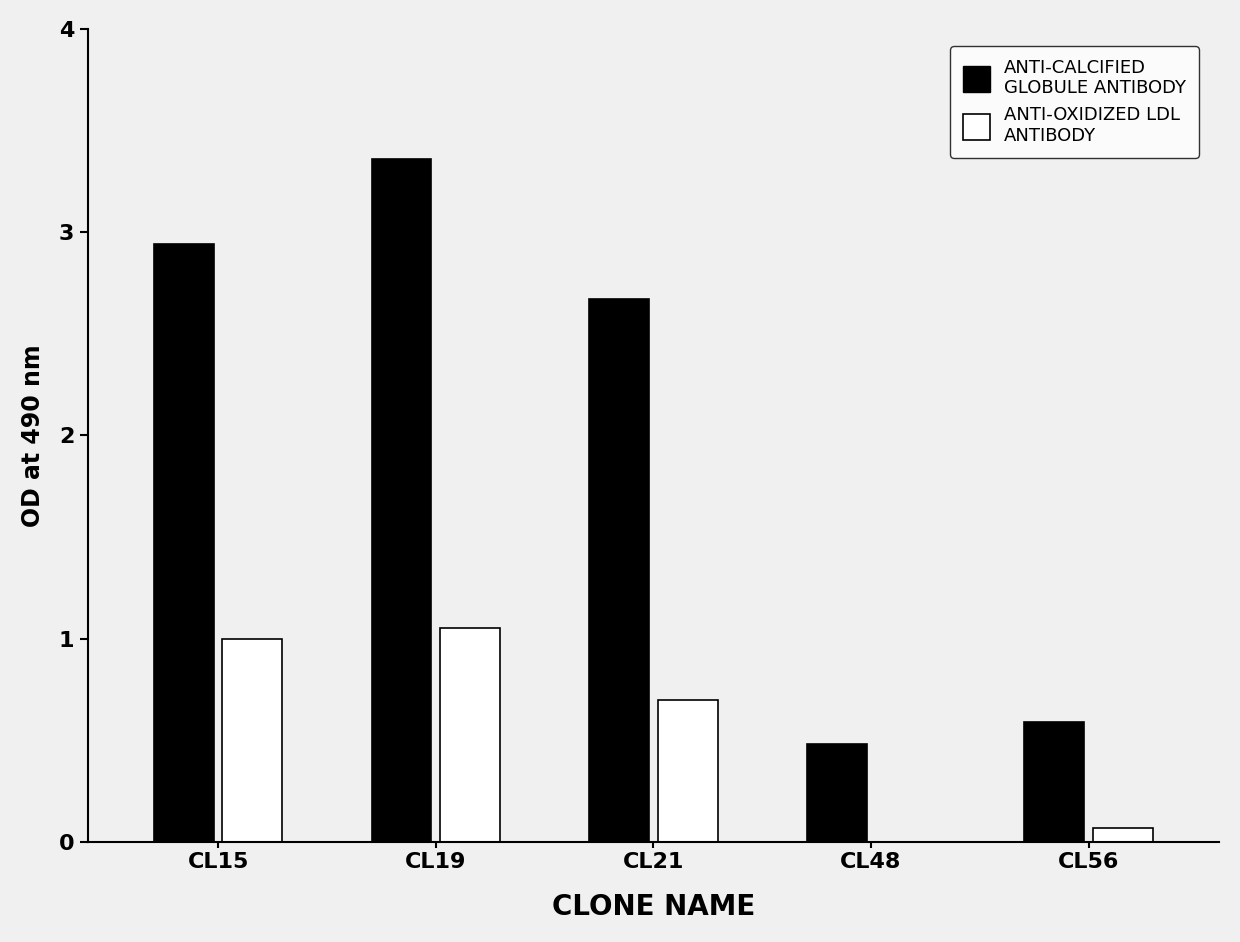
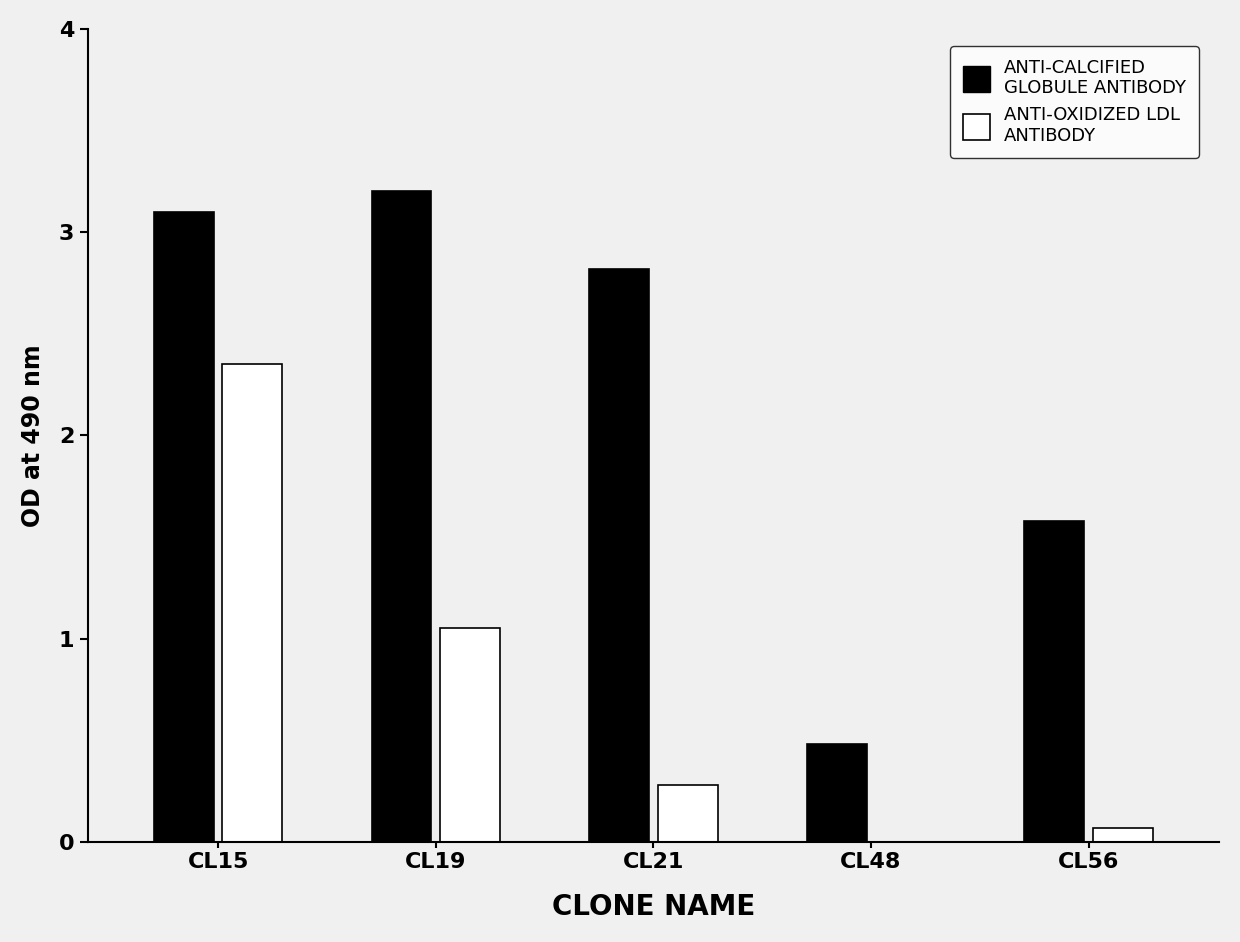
ANTI-CALCIFIED GLOBULE ANTIBODY/CL15: 2.94 -> 3.10
ANTI-OXIDIZED LDL ANTIBODY/CL15: 1.00 -> 2.35
ANTI-CALCIFIED GLOBULE ANTIBODY/CL19: 3.36 -> 3.20
ANTI-CALCIFIED GLOBULE ANTIBODY/CL21: 2.67 -> 2.82
ANTI-OXIDIZED LDL ANTIBODY/CL21: 0.70 -> 0.28
ANTI-CALCIFIED GLOBULE ANTIBODY/CL56: 0.59 -> 1.58
